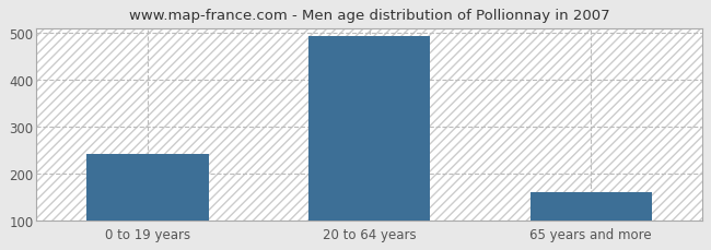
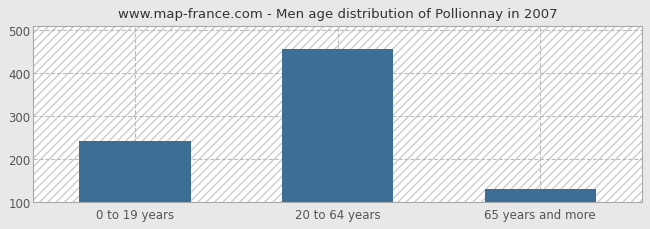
20 to 64 years: 492 -> 455
65 years and more: 160 -> 130
